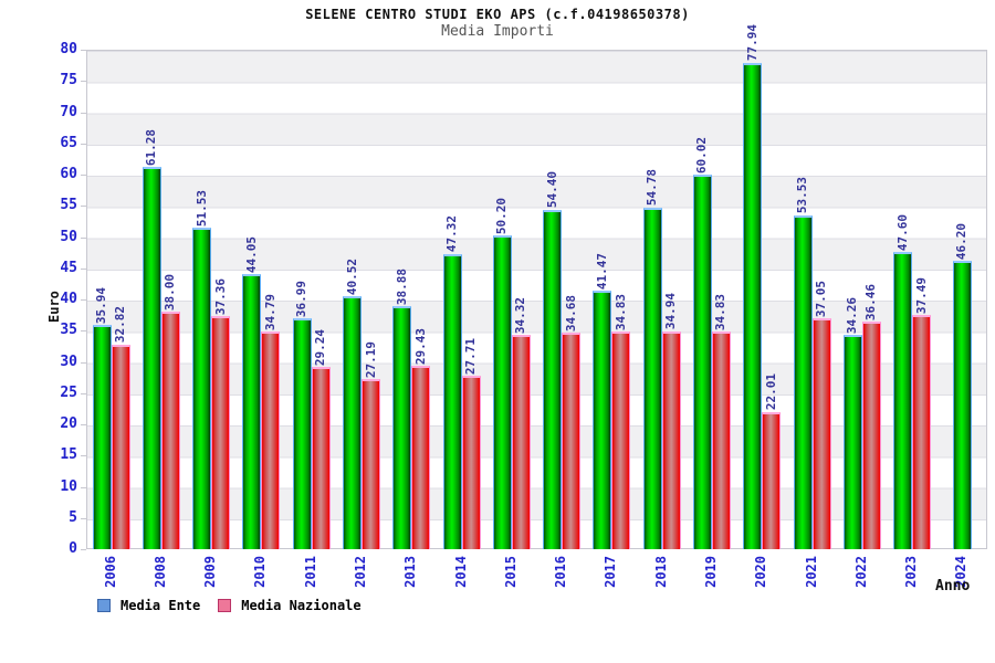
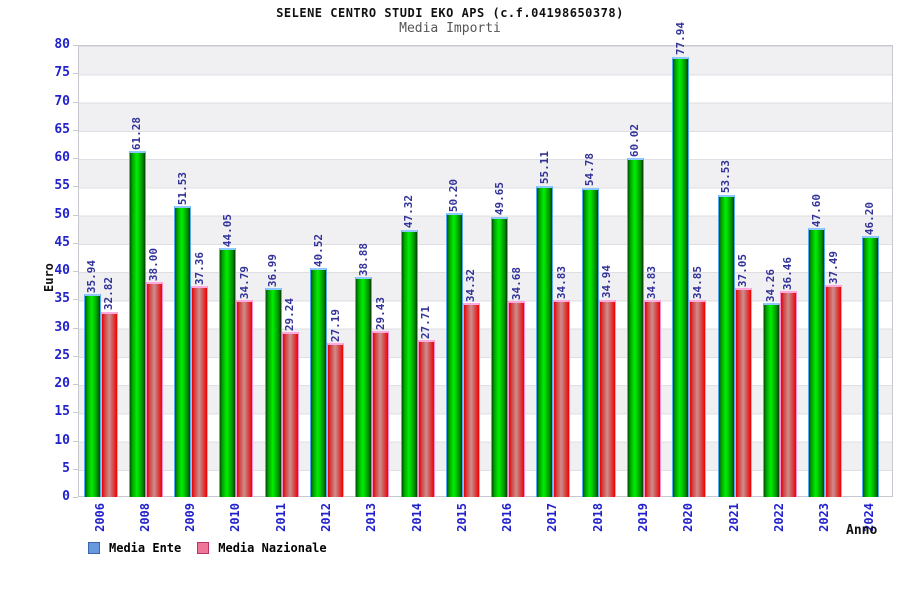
Media Ente/2016: 54.40 -> 49.65
Media Ente/2017: 41.47 -> 55.11
Media Nazionale/2020: 22.01 -> 34.85
